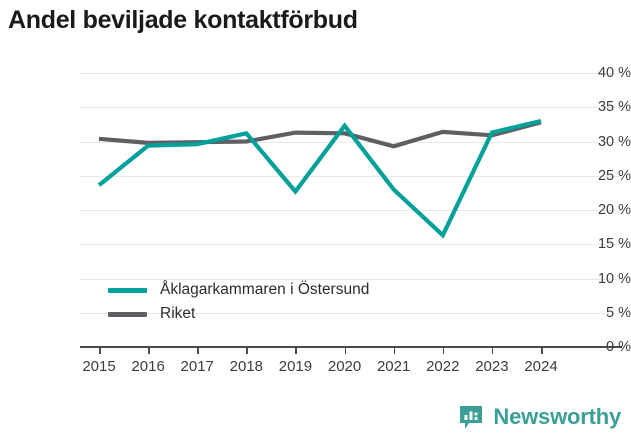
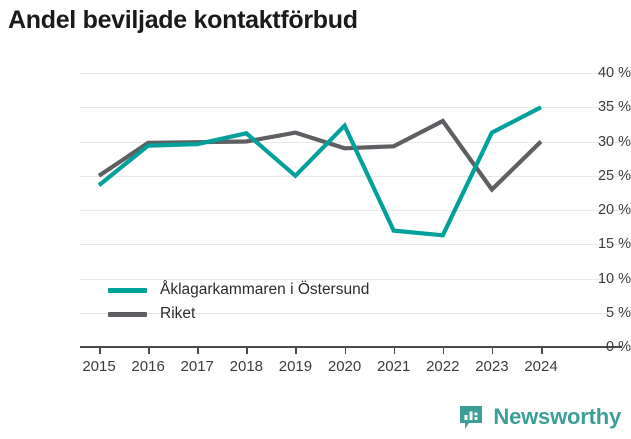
Riket/2015: 30% -> 25%
Åklagarkammaren i Östersund/2019: 23% -> 25%
Riket/2020: 31% -> 29%
Åklagarkammaren i Östersund/2021: 23% -> 17%
Riket/2022: 31% -> 33%
Riket/2023: 31% -> 23%
Åklagarkammaren i Östersund/2024: 33% -> 35%
Riket/2024: 33% -> 30%
